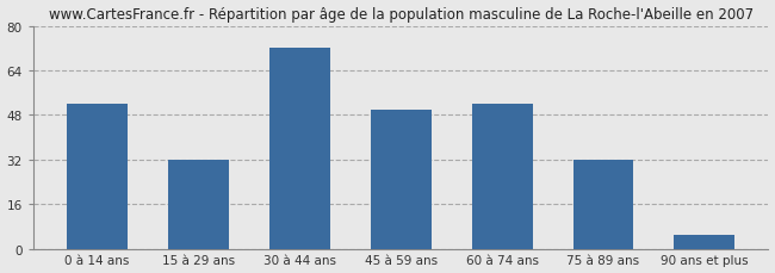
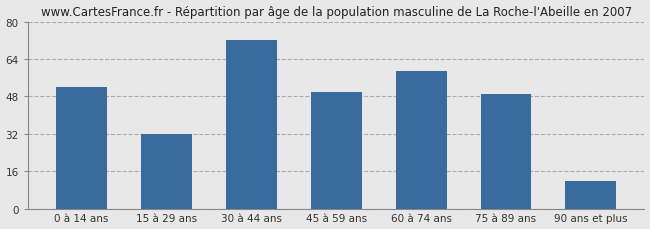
60 à 74 ans: 52 -> 59
75 à 89 ans: 32 -> 49
90 ans et plus: 5 -> 12
